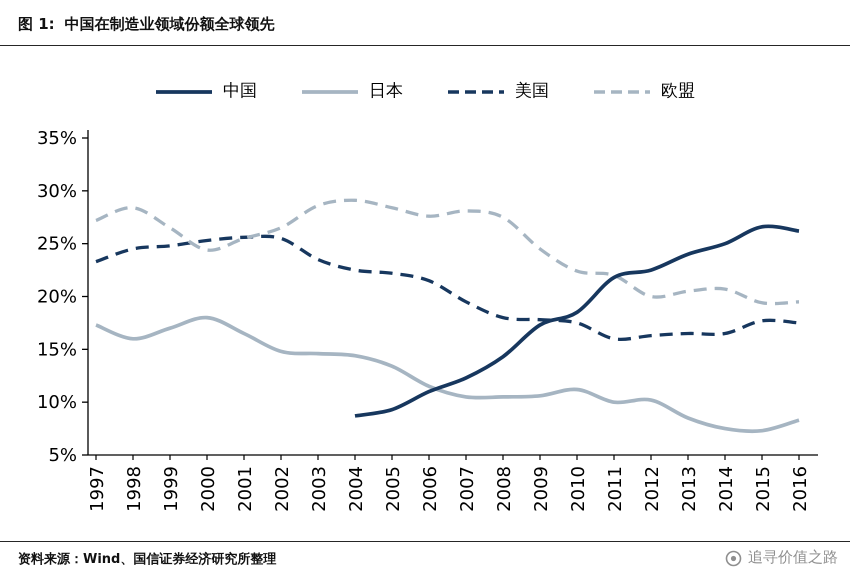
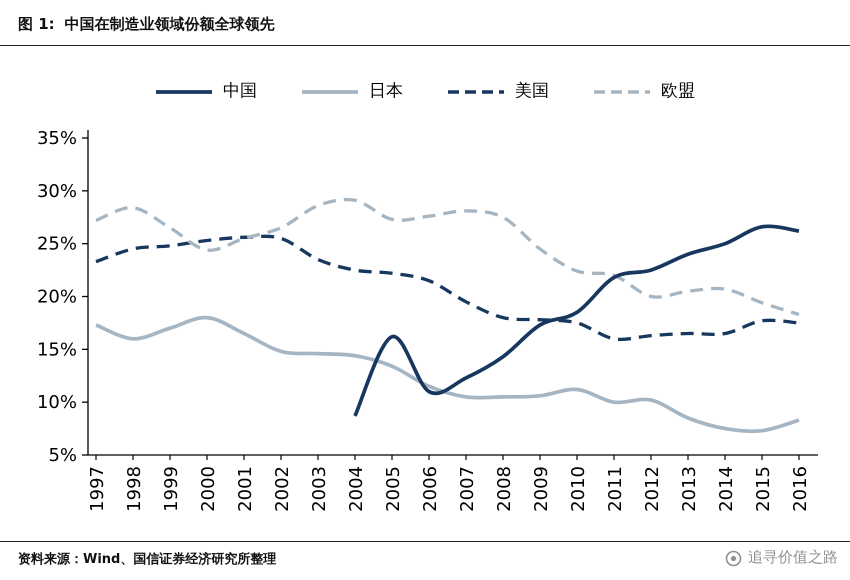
中国/2005: 9.3% -> 16.2%
欧盟/2005: 28.4% -> 27.3%
欧盟/2016: 19.5% -> 18.3%
